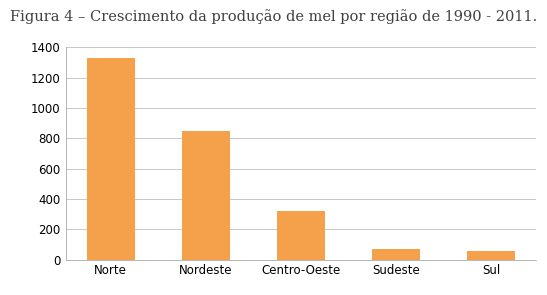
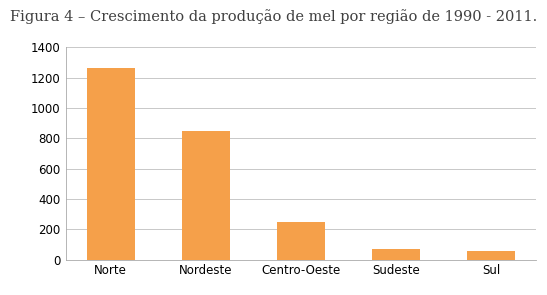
Norte: 1330 -> 1260
Centro-Oeste: 320 -> 240
